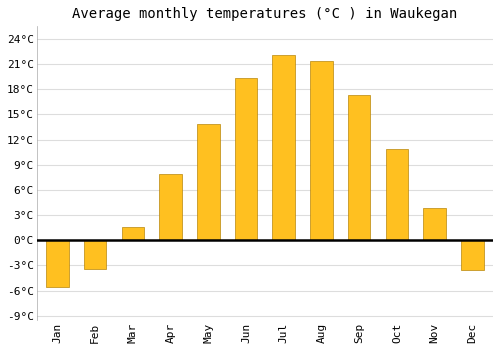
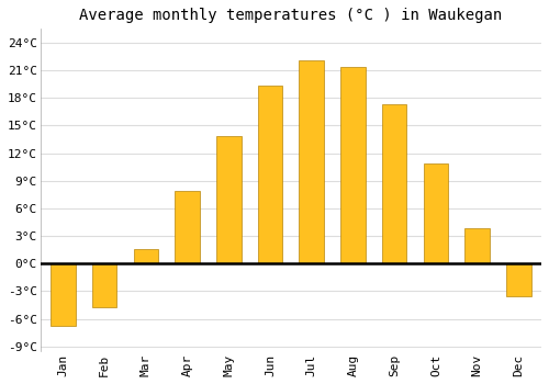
Jan: -5.6°C -> -6.7°C
Feb: -3.4°C -> -4.7°C
